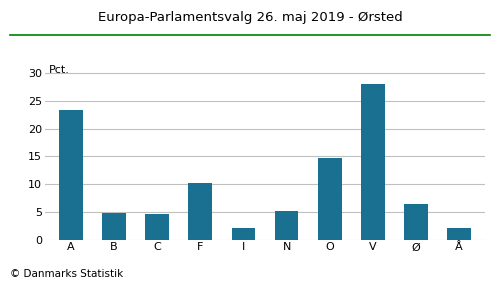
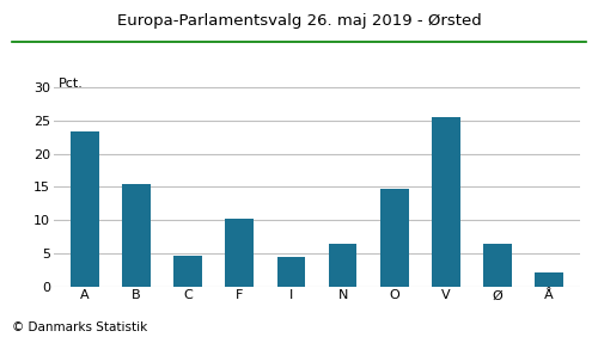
B: 4.8 -> 15.4
I: 2.1 -> 4.4
N: 5.1 -> 6.4
V: 28.0 -> 25.6
